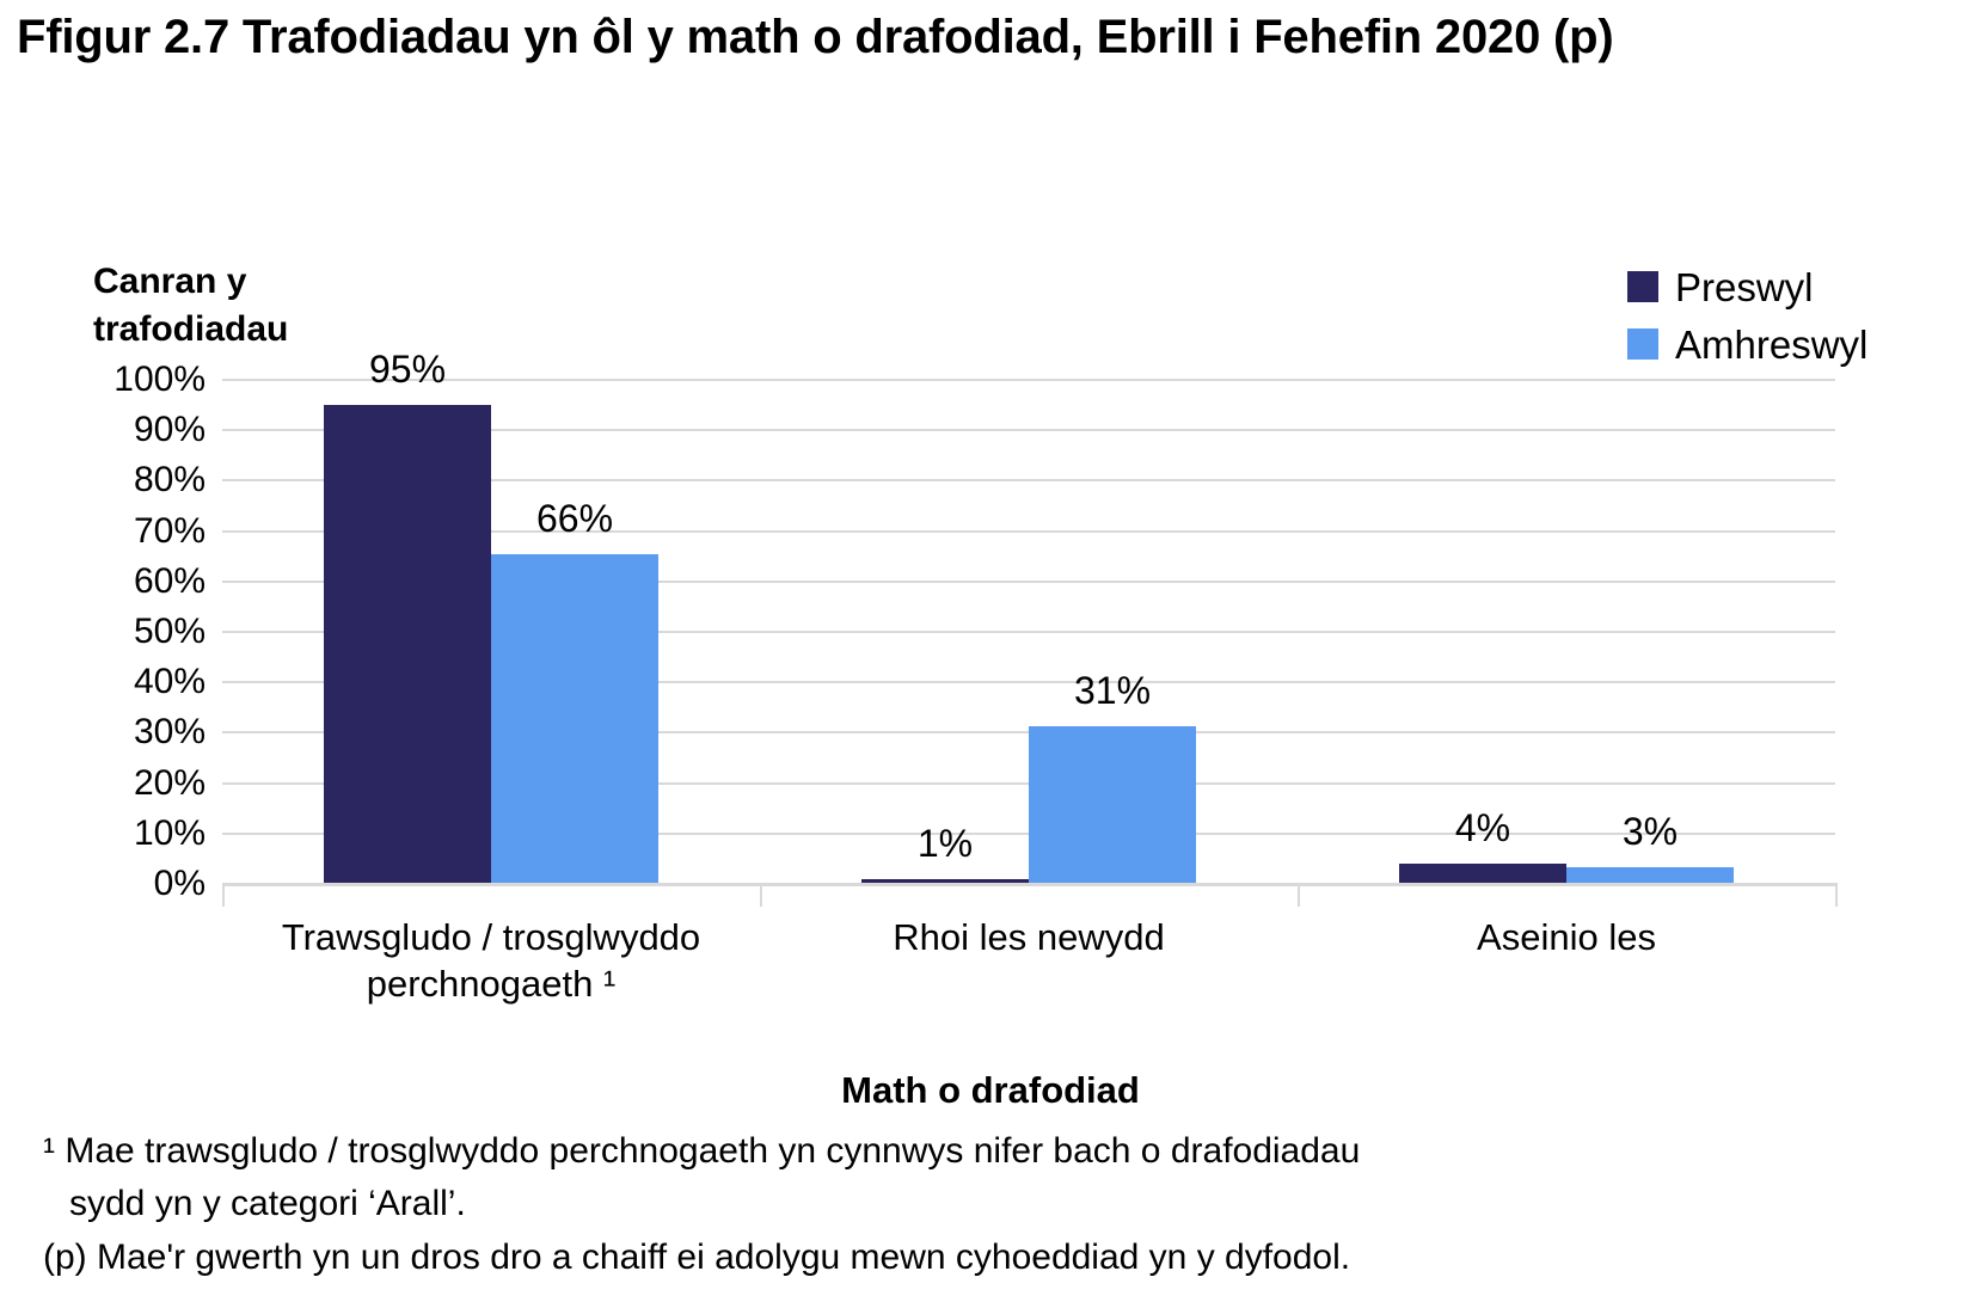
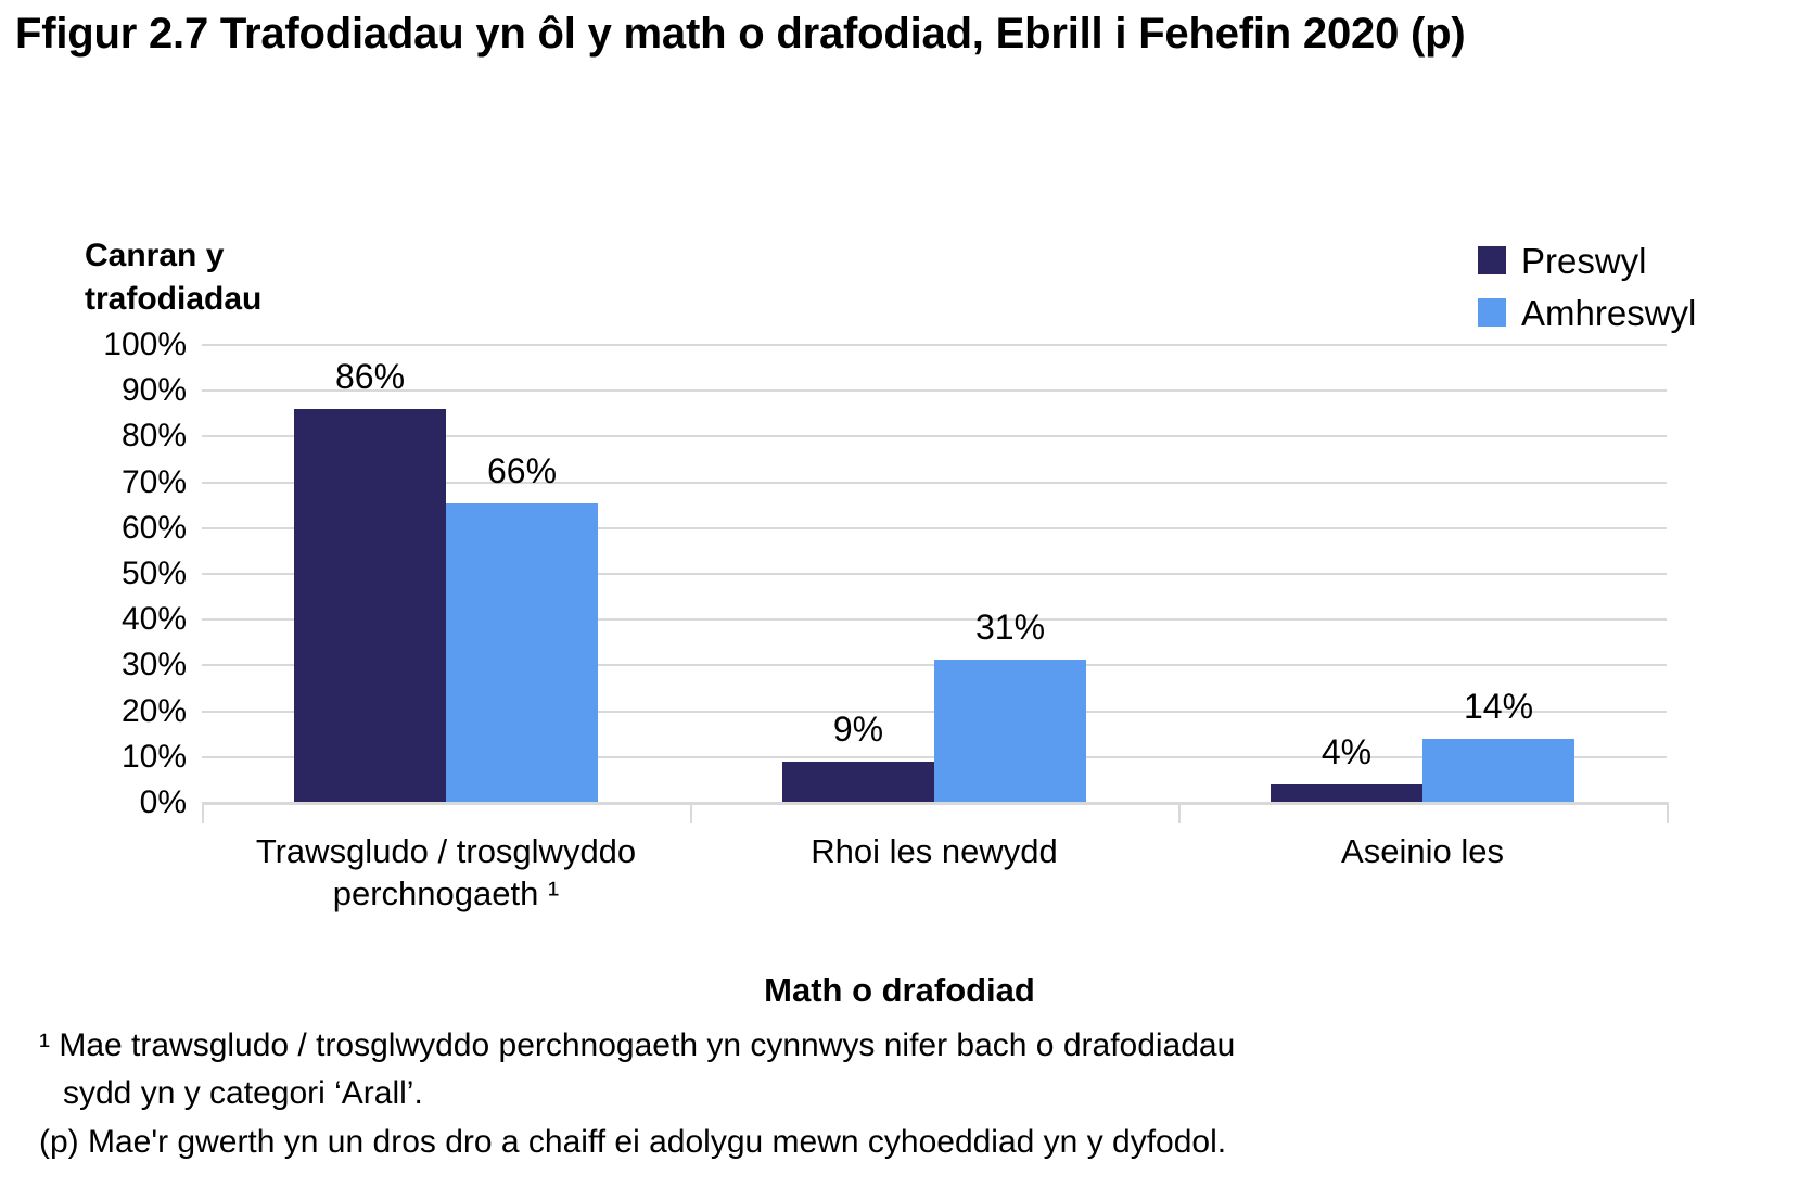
Preswyl/Trawsgludo / trosglwyddo perchnogaeth ¹: 95% -> 86%
Preswyl/Rhoi les newydd: 1% -> 9%
Amhreswyl/Aseinio les: 3% -> 14%
